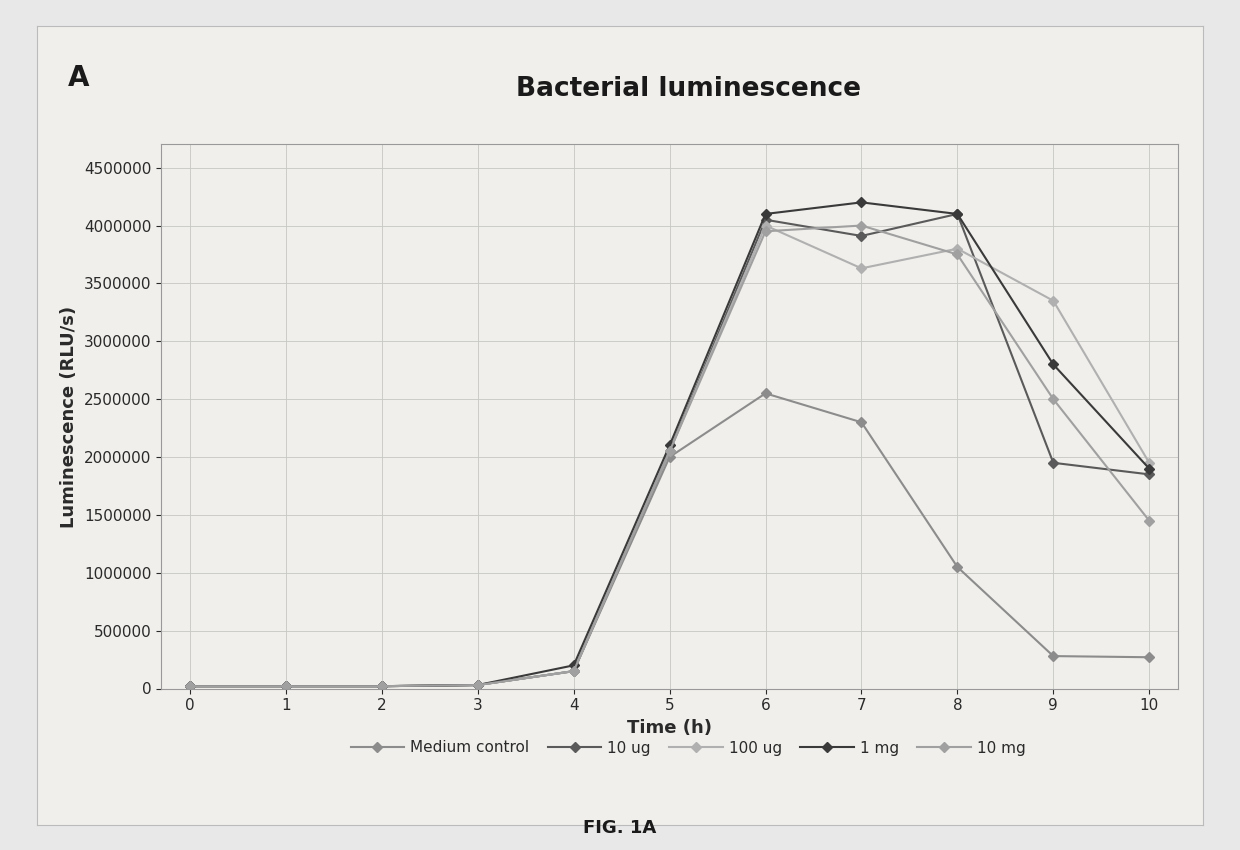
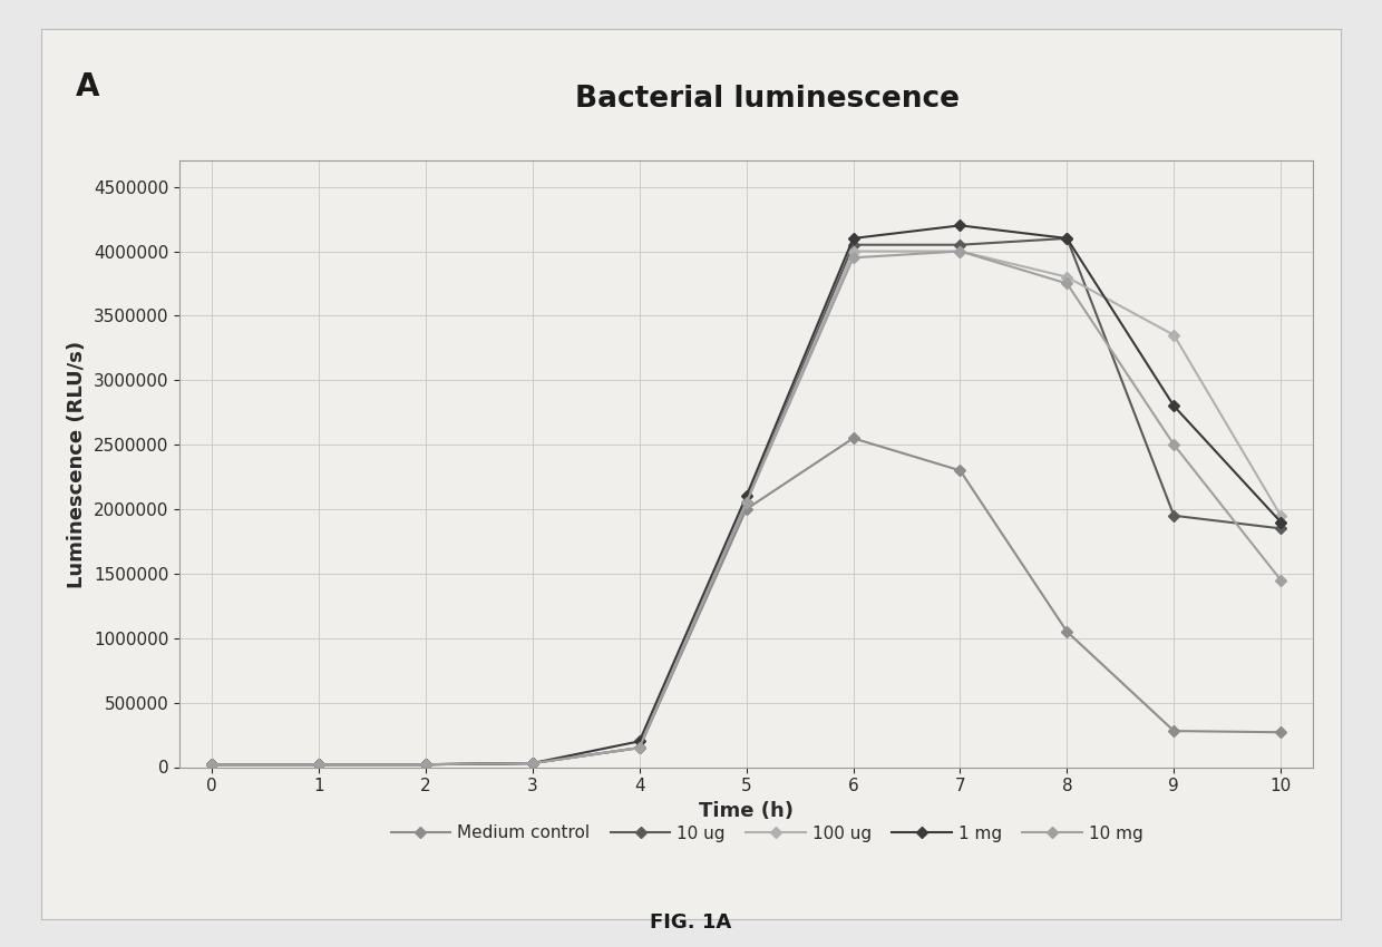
10 ug/7: 3910000 -> 4050000
100 ug/7: 3630000 -> 4000000
